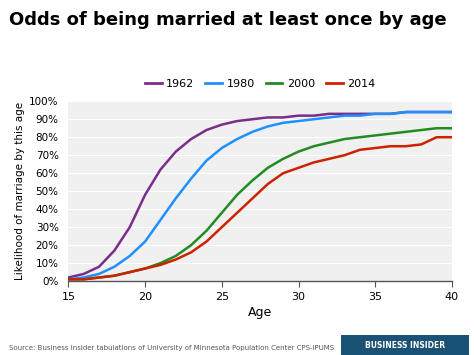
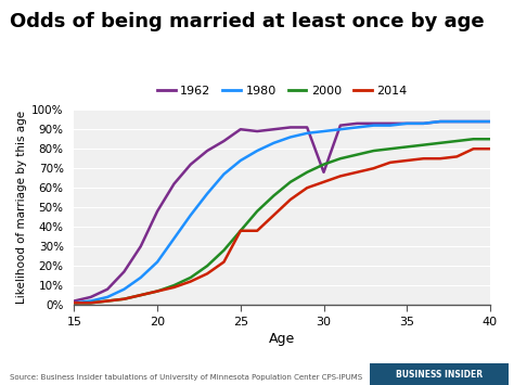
1962/25: 87% -> 90%
2014/25: 30% -> 38%
1962/30: 92% -> 68%
